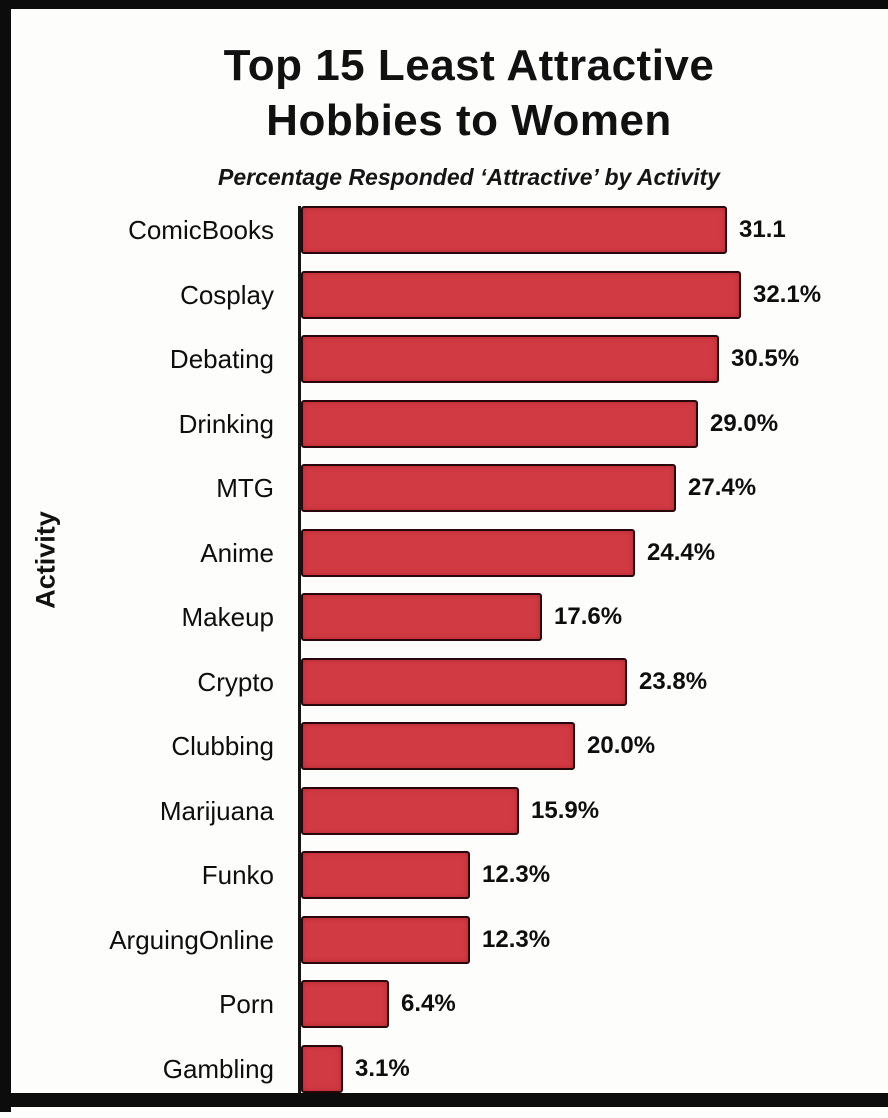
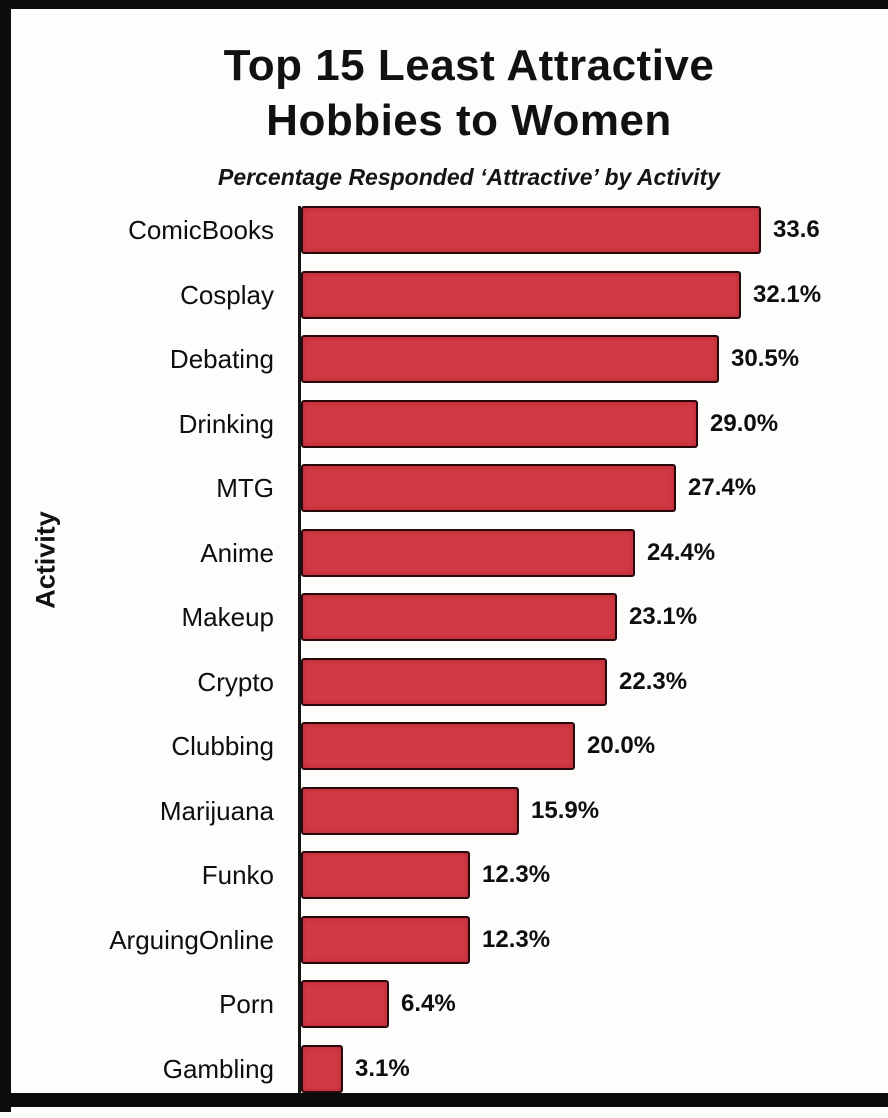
ComicBooks: 31.1 -> 33.6
Makeup: 17.6% -> 23.1%
Crypto: 23.8% -> 22.3%
